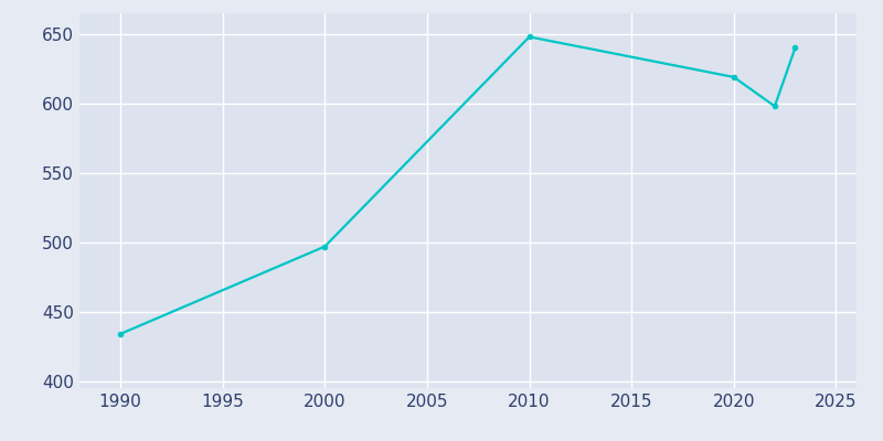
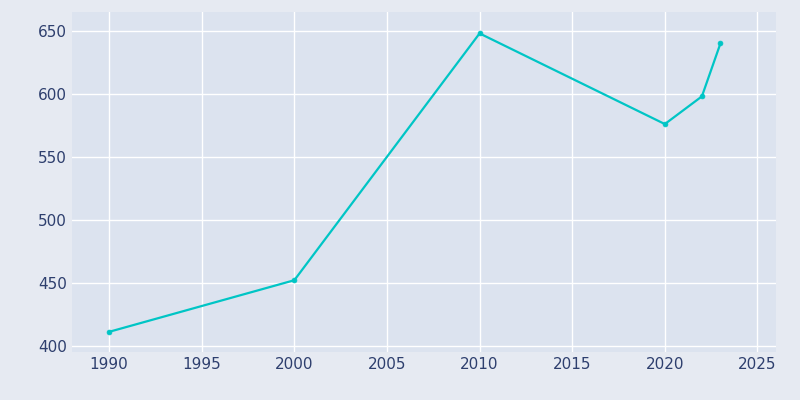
1990: 434 -> 411
2000: 497 -> 452
2020: 619 -> 576
